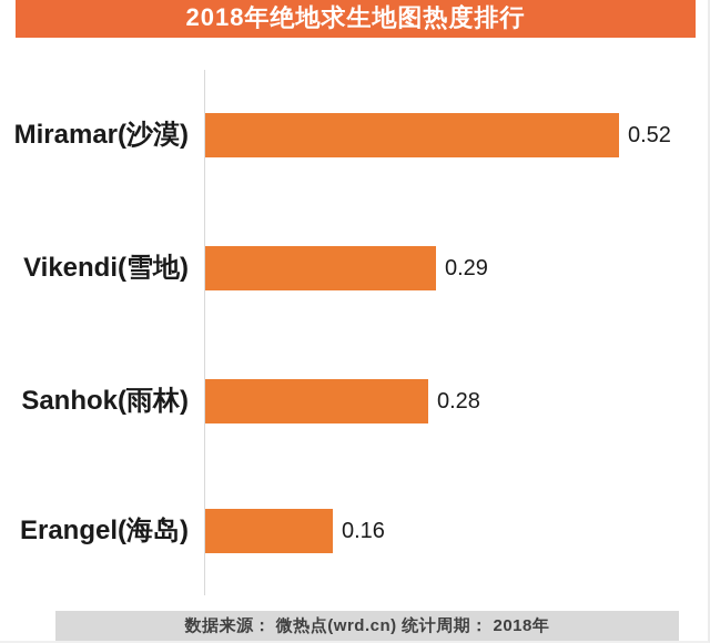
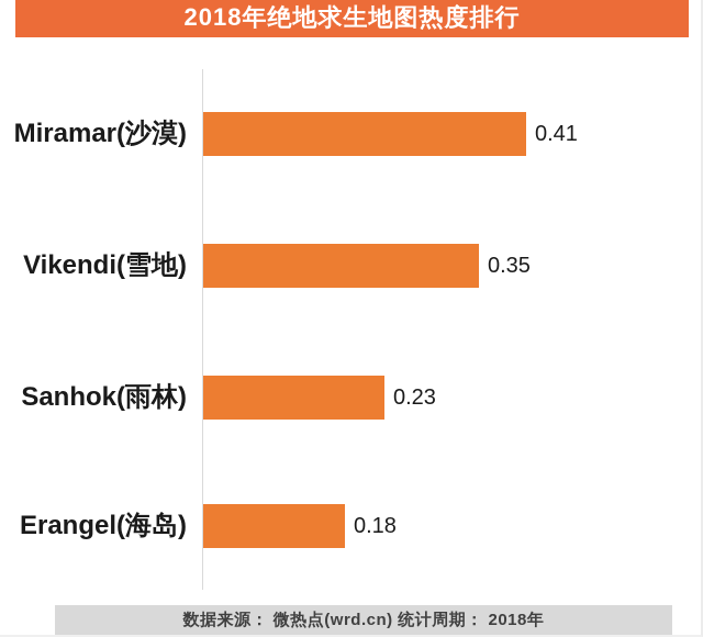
Miramar(沙漠): 0.52 -> 0.41
Vikendi(雪地): 0.29 -> 0.35
Sanhok(雨林): 0.28 -> 0.23
Erangel(海岛): 0.16 -> 0.18
